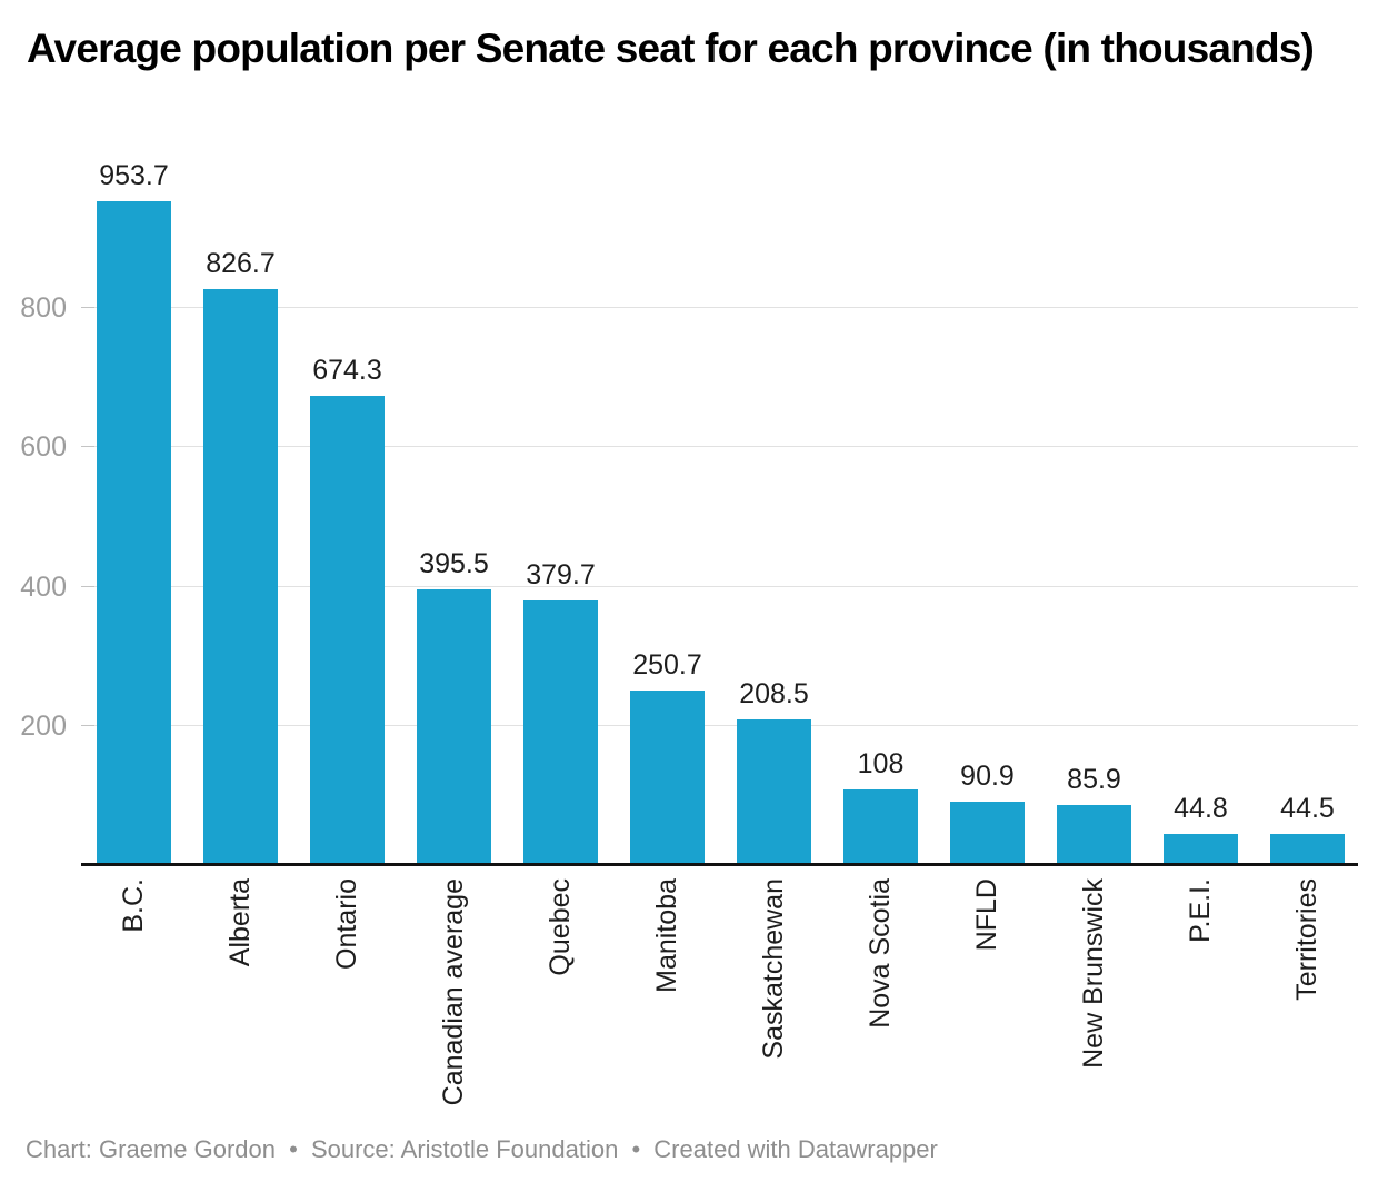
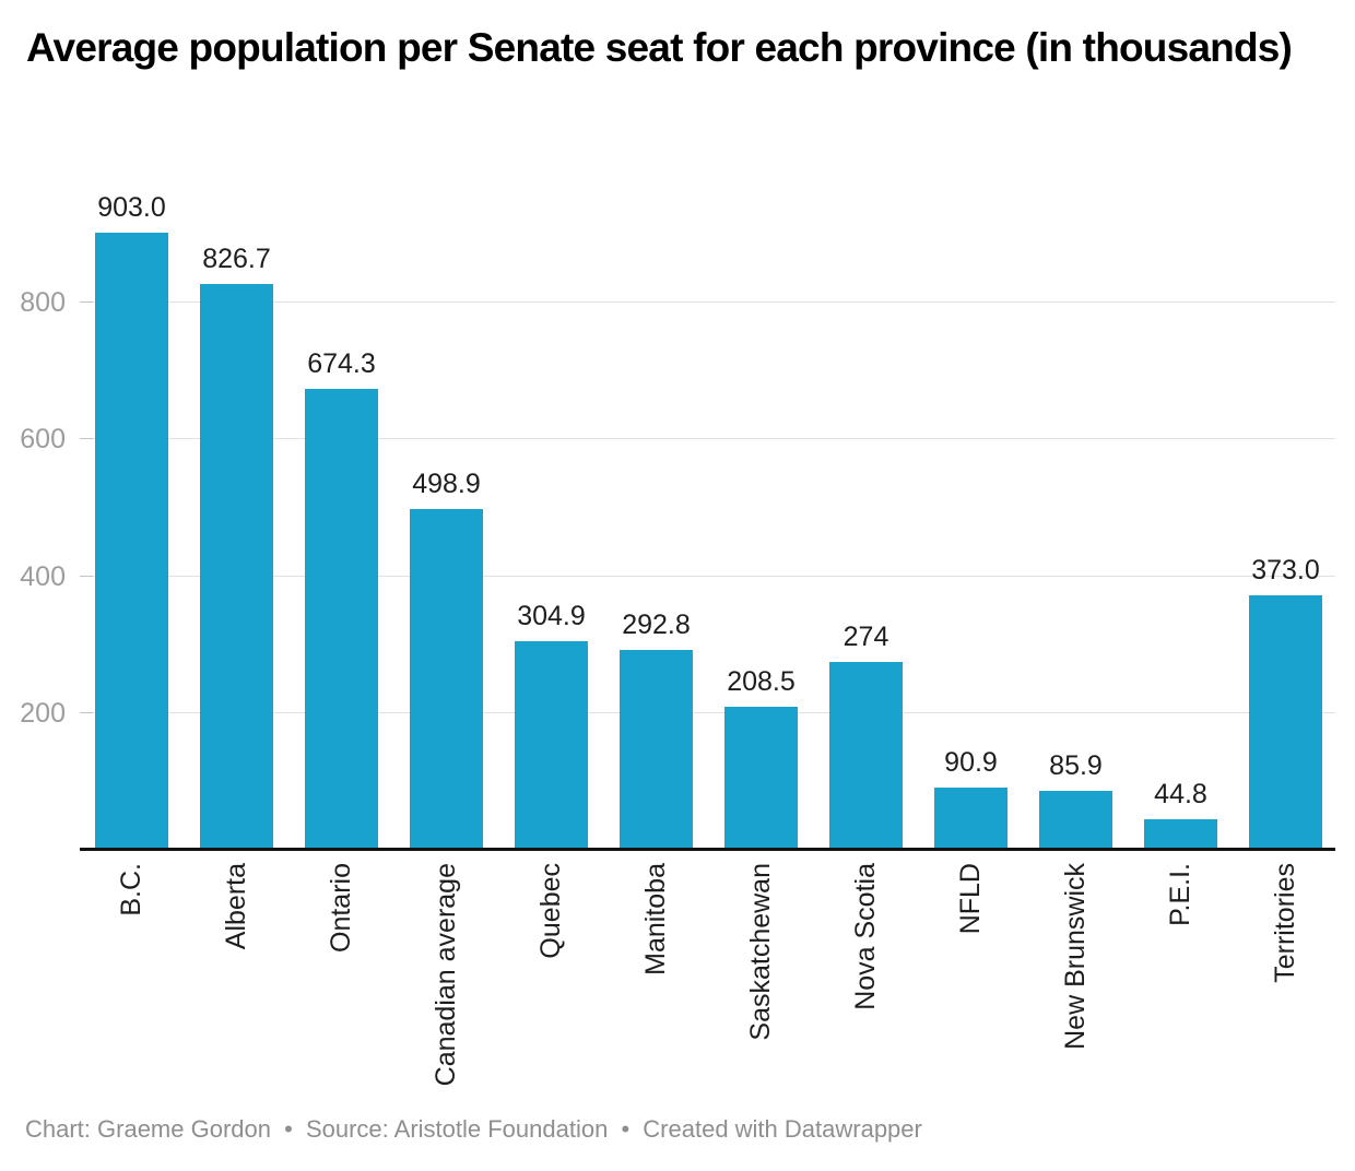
B.C.: 953.7 -> 903.0
Canadian average: 395.5 -> 498.9
Quebec: 379.7 -> 304.9
Manitoba: 250.7 -> 292.8
Nova Scotia: 108 -> 274
Territories: 44.5 -> 373.0
